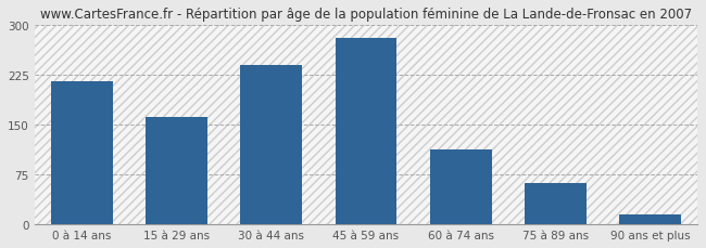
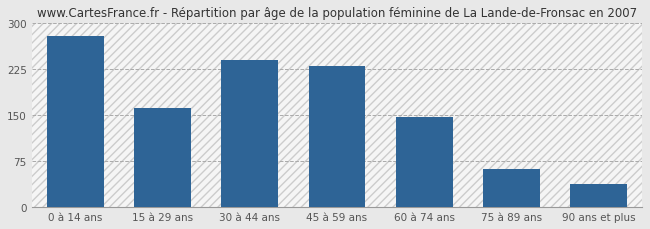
0 à 14 ans: 215 -> 278
45 à 59 ans: 280 -> 230
60 à 74 ans: 112 -> 146
90 ans et plus: 15 -> 38
